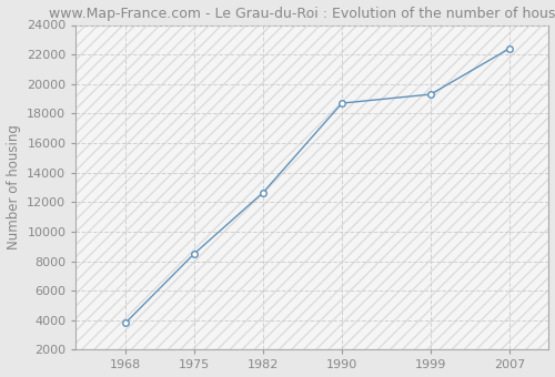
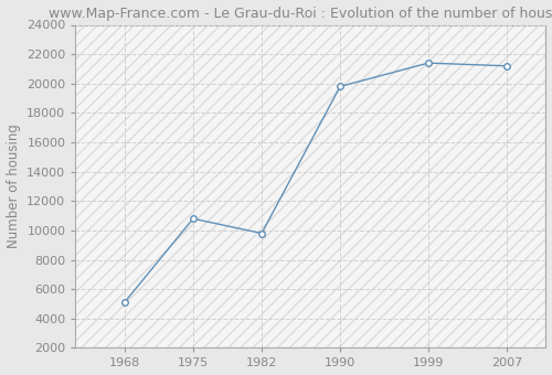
1968: 3800 -> 5100
1975: 8500 -> 10800
1982: 12600 -> 9800
1990: 18700 -> 19800
1999: 19300 -> 21400
2007: 22400 -> 21200
